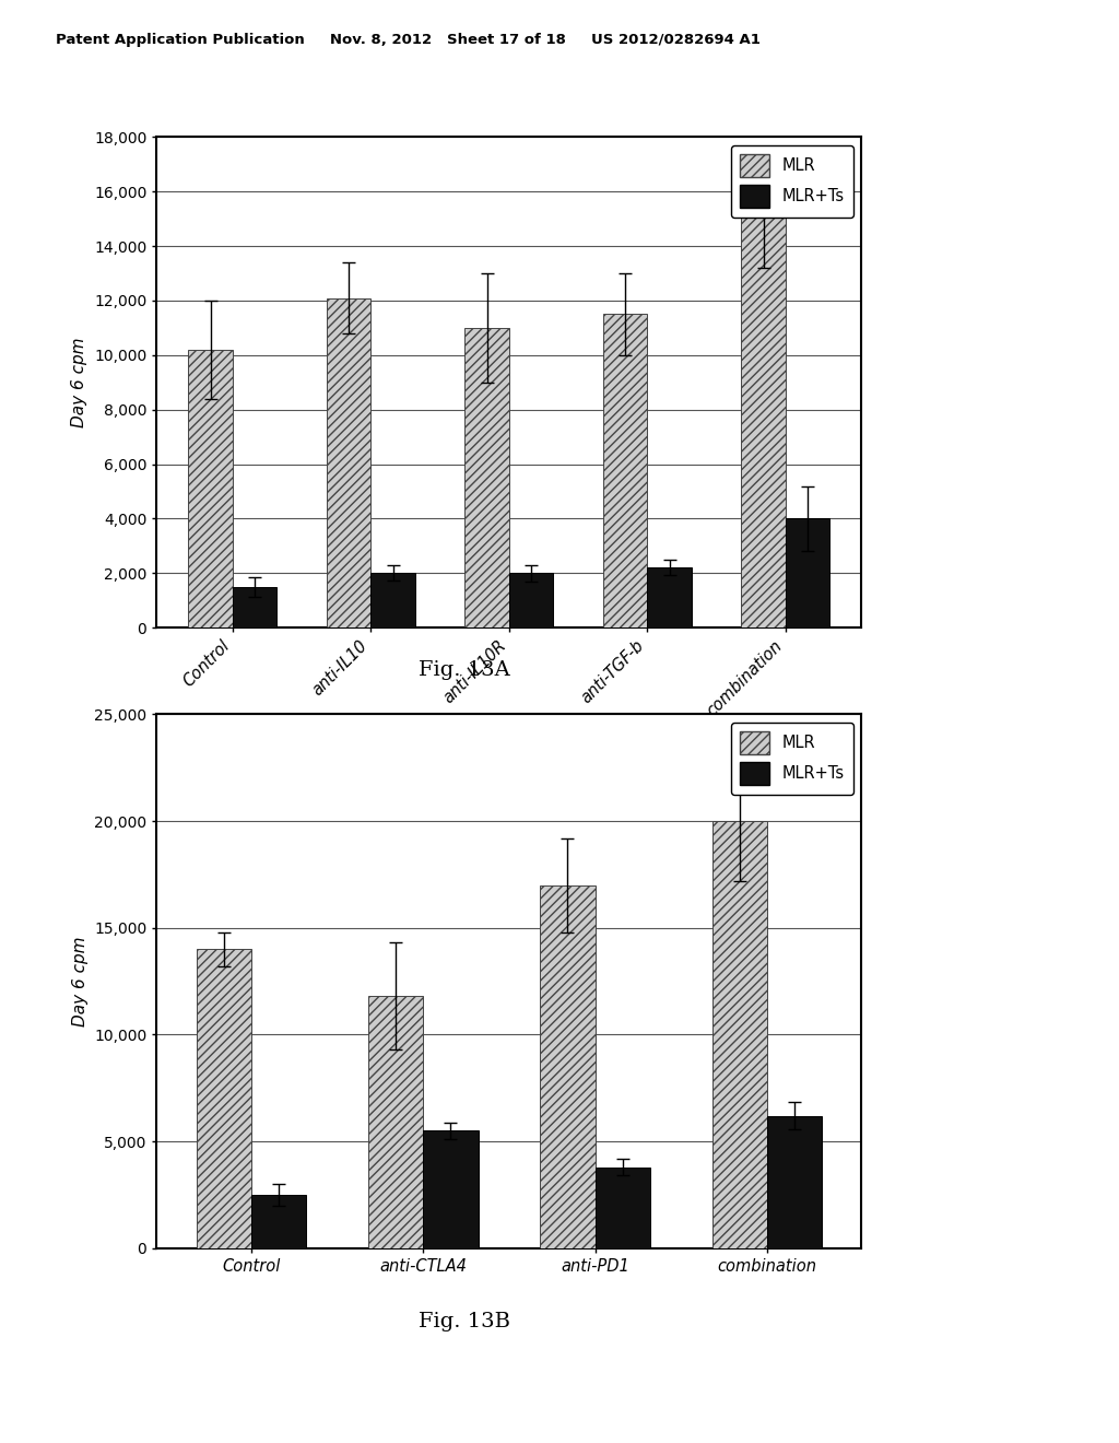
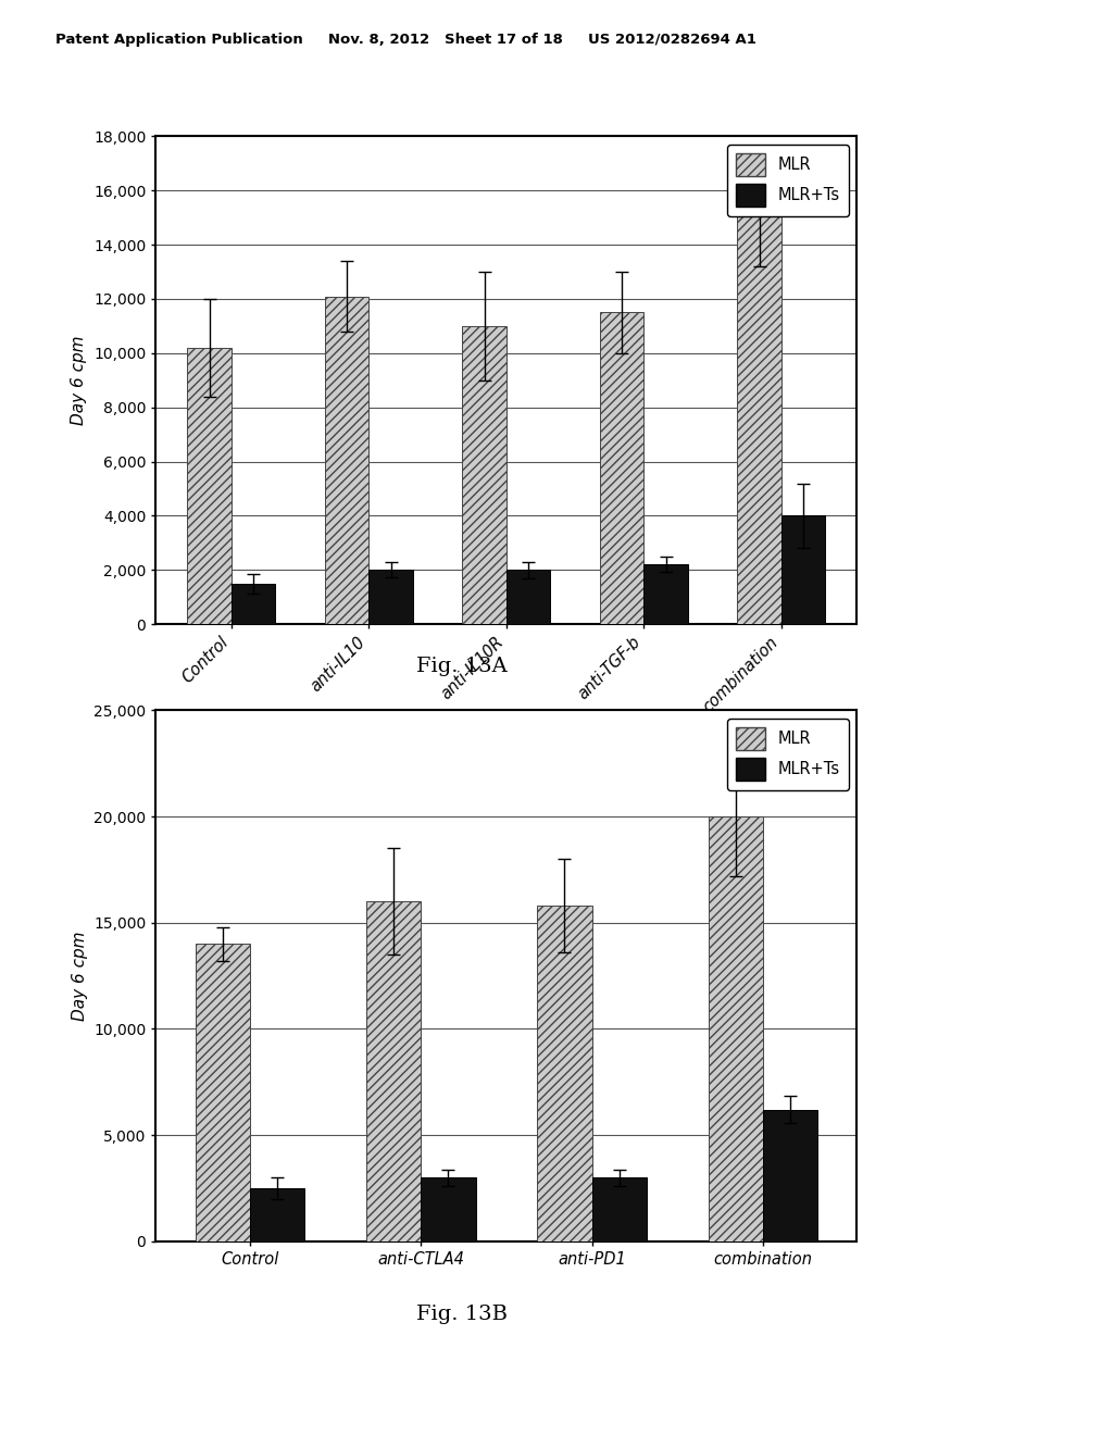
MLR/anti-CTLA4: 11,800 -> 16,000
MLR+Ts/anti-CTLA4: 5,500 -> 3,000
MLR/anti-PD1: 17,000 -> 15,800
MLR+Ts/anti-PD1: 3,800 -> 3,000
